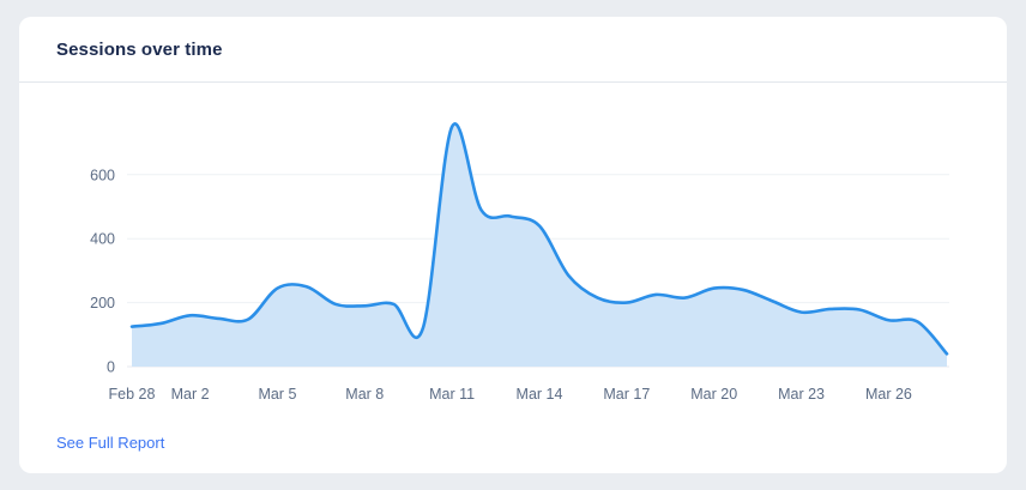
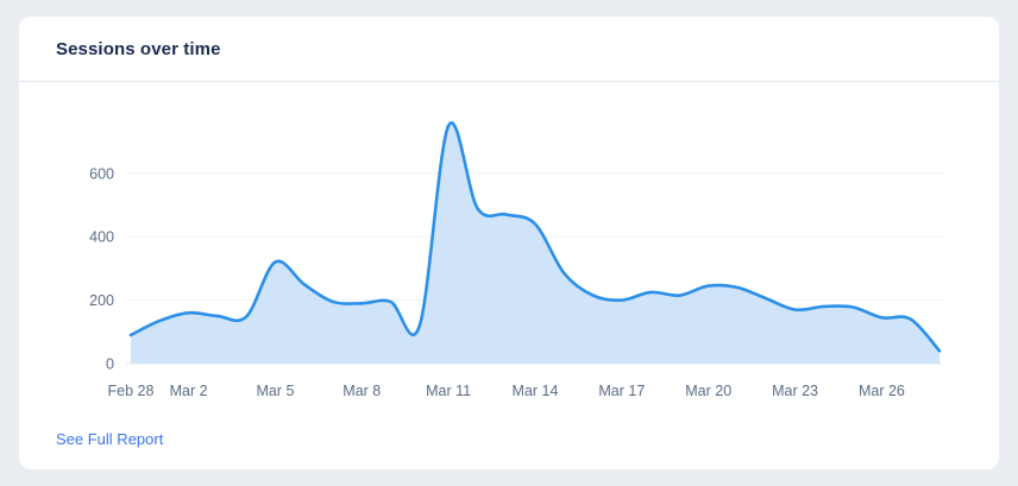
Feb 28: 120 -> 90
Mar 5: 240 -> 320
